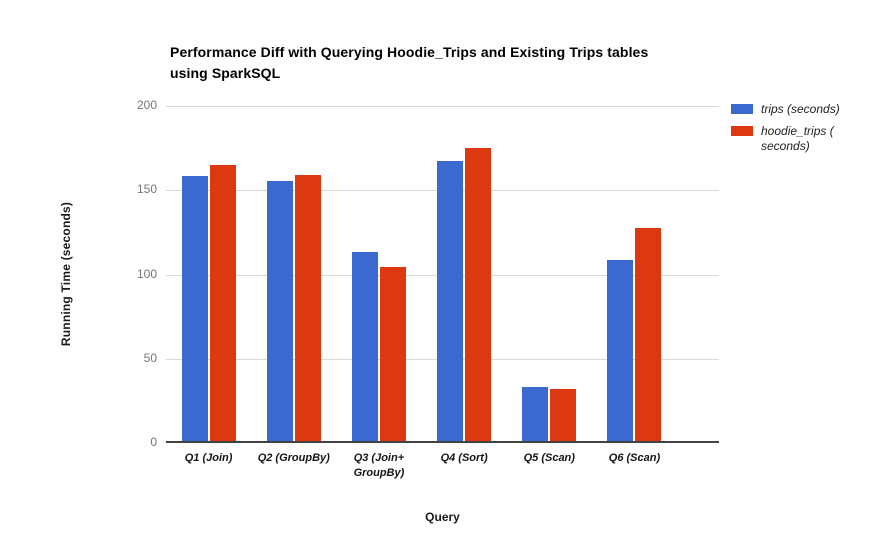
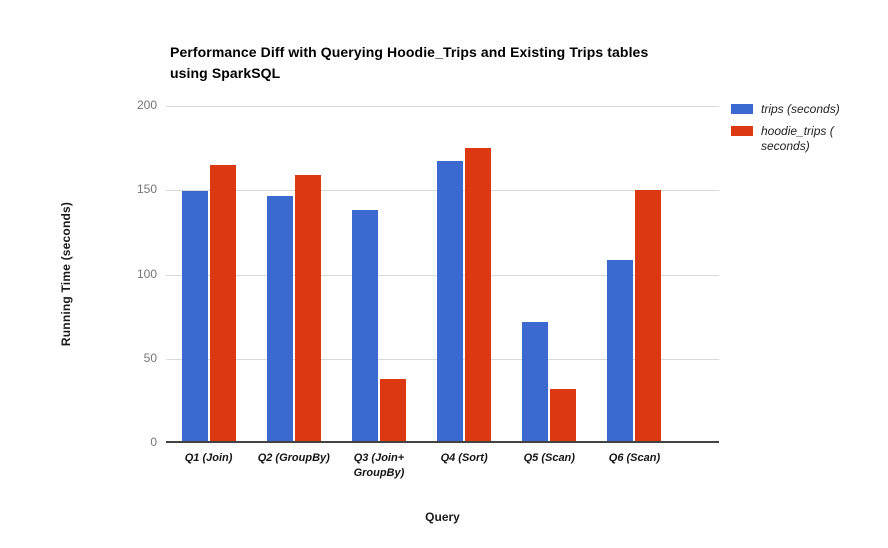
trips (seconds)/Q1 (Join): 158 -> 149
trips (seconds)/Q2 (GroupBy): 155 -> 146
trips (seconds)/Q3 (Join+ GroupBy): 113 -> 138
hoodie_trips ( seconds)/Q3 (Join+ GroupBy): 104 -> 37
trips (seconds)/Q5 (Scan): 32 -> 71
hoodie_trips ( seconds)/Q6 (Scan): 127 -> 150
